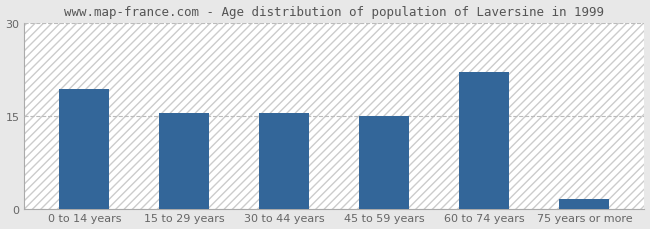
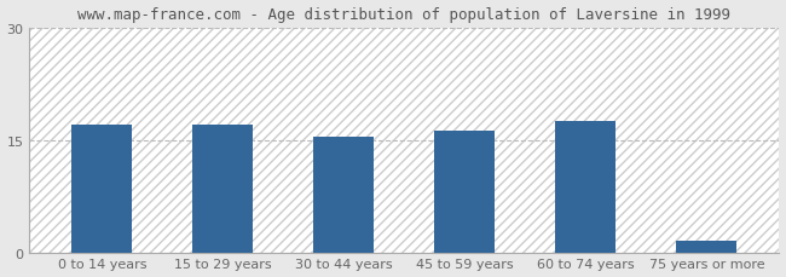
0 to 14 years: 19.4 -> 17.0
15 to 29 years: 15.4 -> 17.0
45 to 59 years: 15.0 -> 16.2
60 to 74 years: 22.0 -> 17.6
